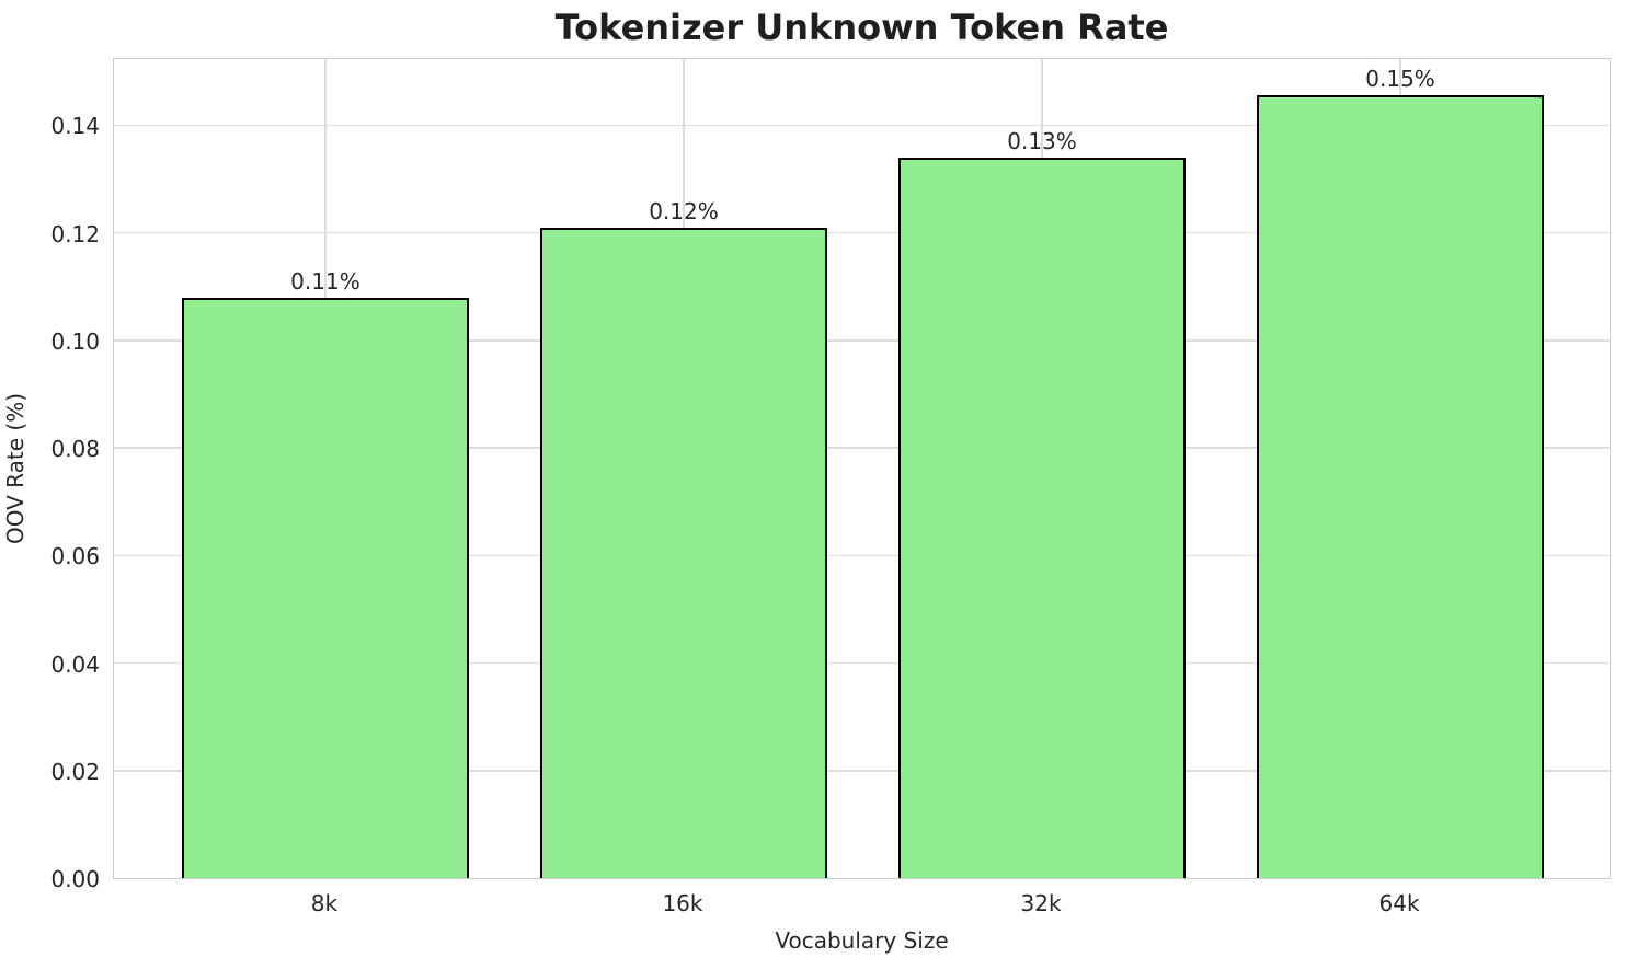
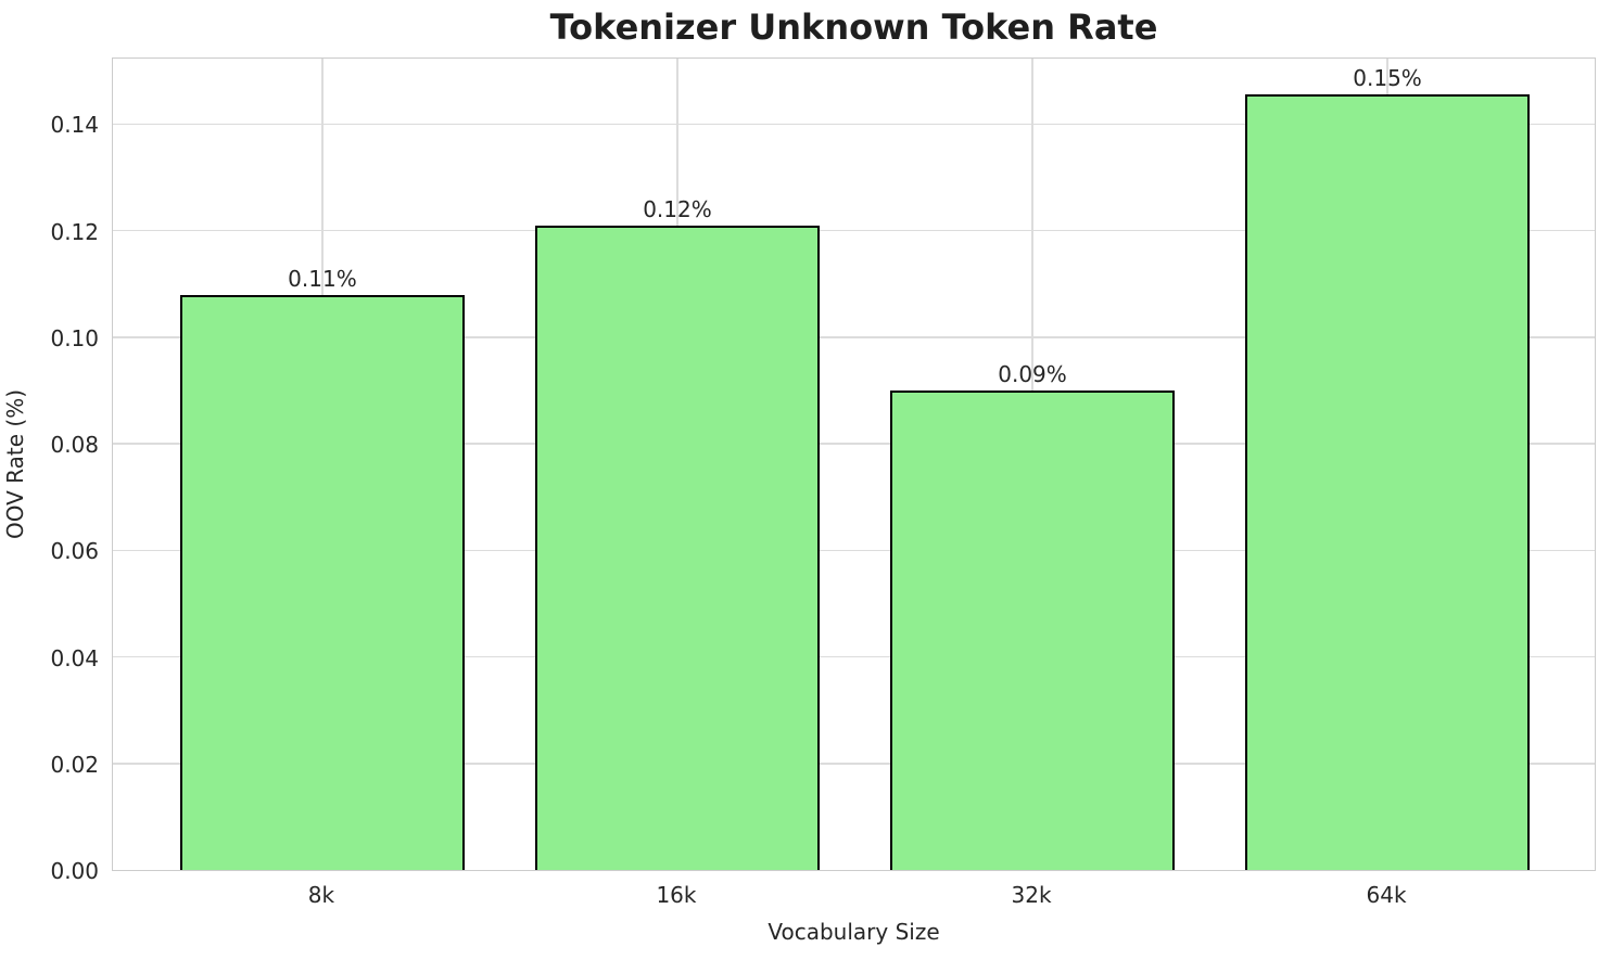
32k: 0.13% -> 0.09%
